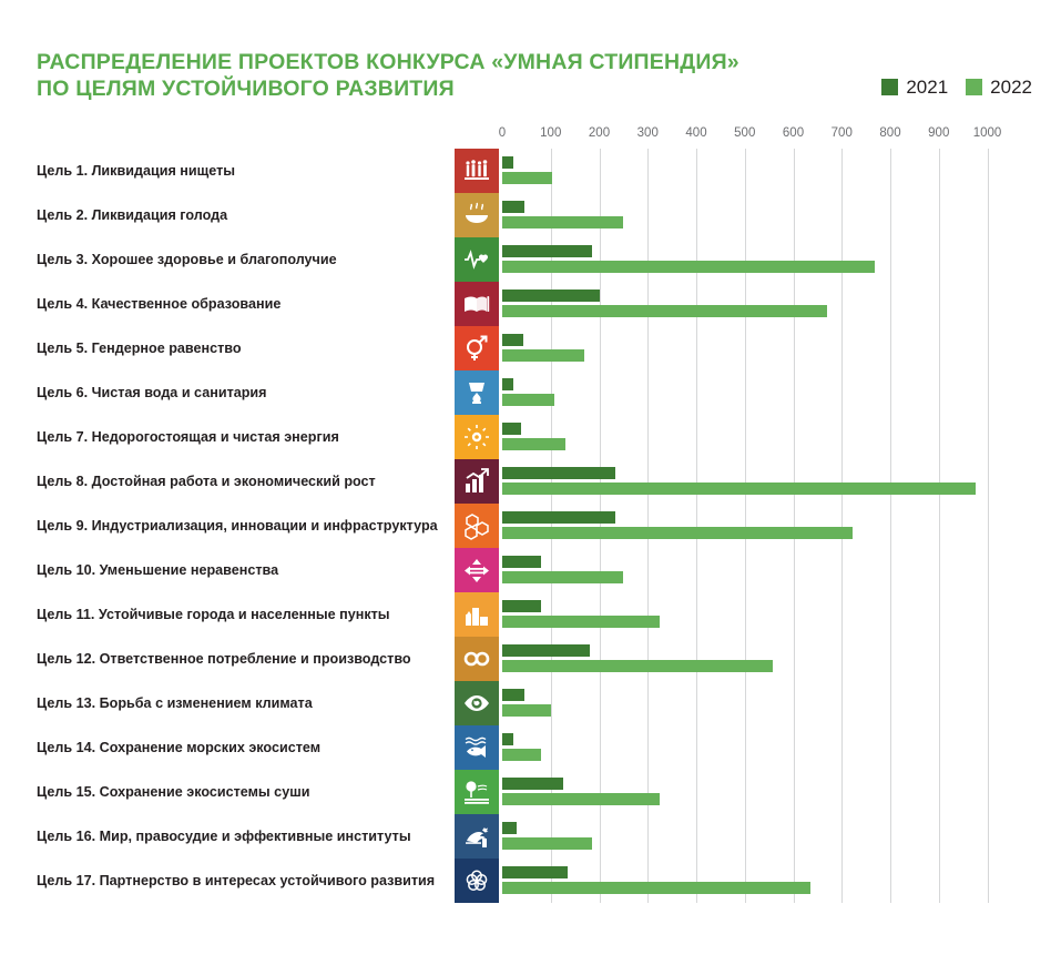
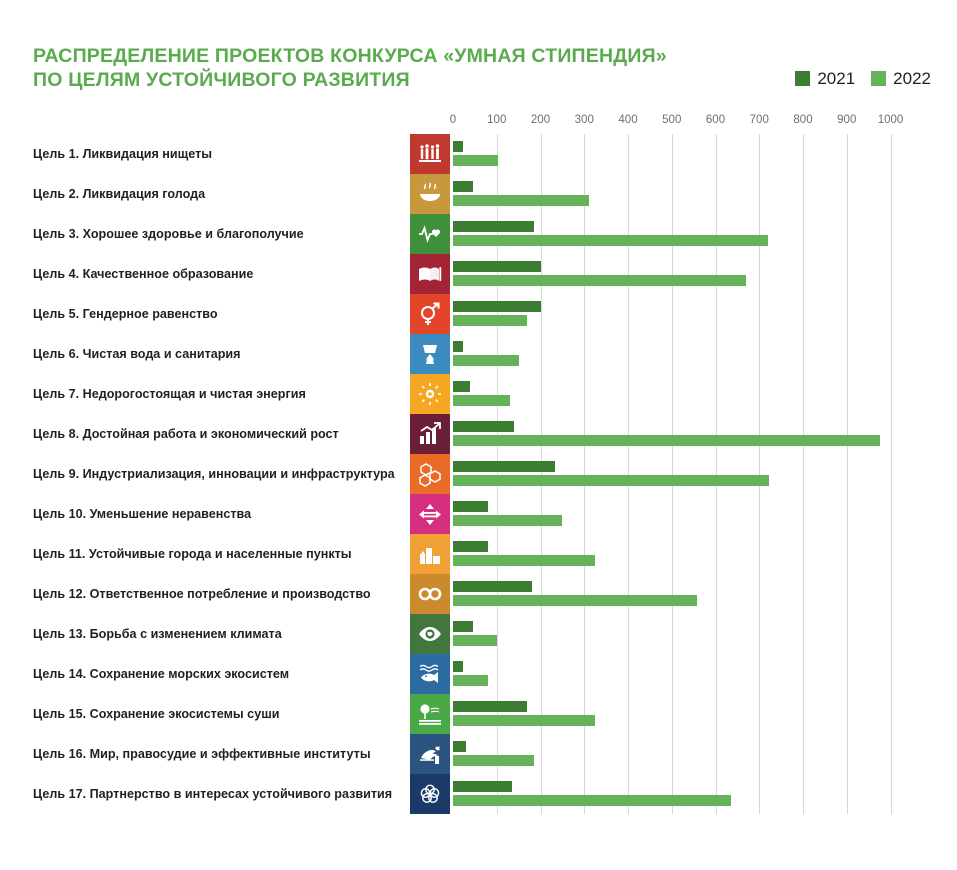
2022/Цель 2. Ликвидация голода: 250 -> 310
2022/Цель 3. Хорошее здоровье и благополучие: 770 -> 720
2021/Цель 5. Гендерное равенство: 40 -> 200
2022/Цель 6. Чистая вода и санитария: 110 -> 150
2021/Цель 8. Достойная работа и экономический рост: 230 -> 140
2021/Цель 15. Сохранение экосистемы суши: 120 -> 170
